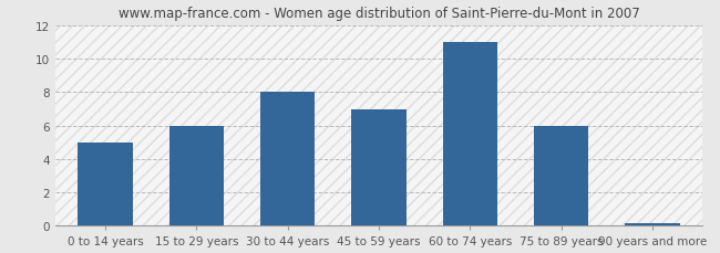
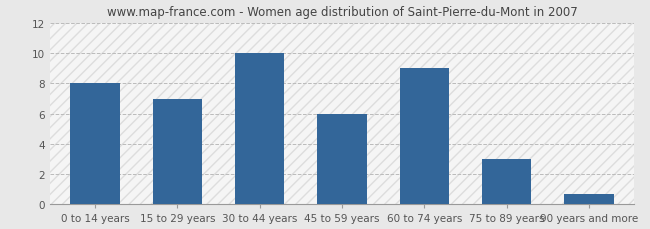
0 to 14 years: 5.0 -> 8.0
15 to 29 years: 6.0 -> 7.0
30 to 44 years: 8.0 -> 10.0
45 to 59 years: 7.0 -> 6.0
60 to 74 years: 11.0 -> 9.0
75 to 89 years: 6.0 -> 3.0
90 years and more: 0.1 -> 0.7
